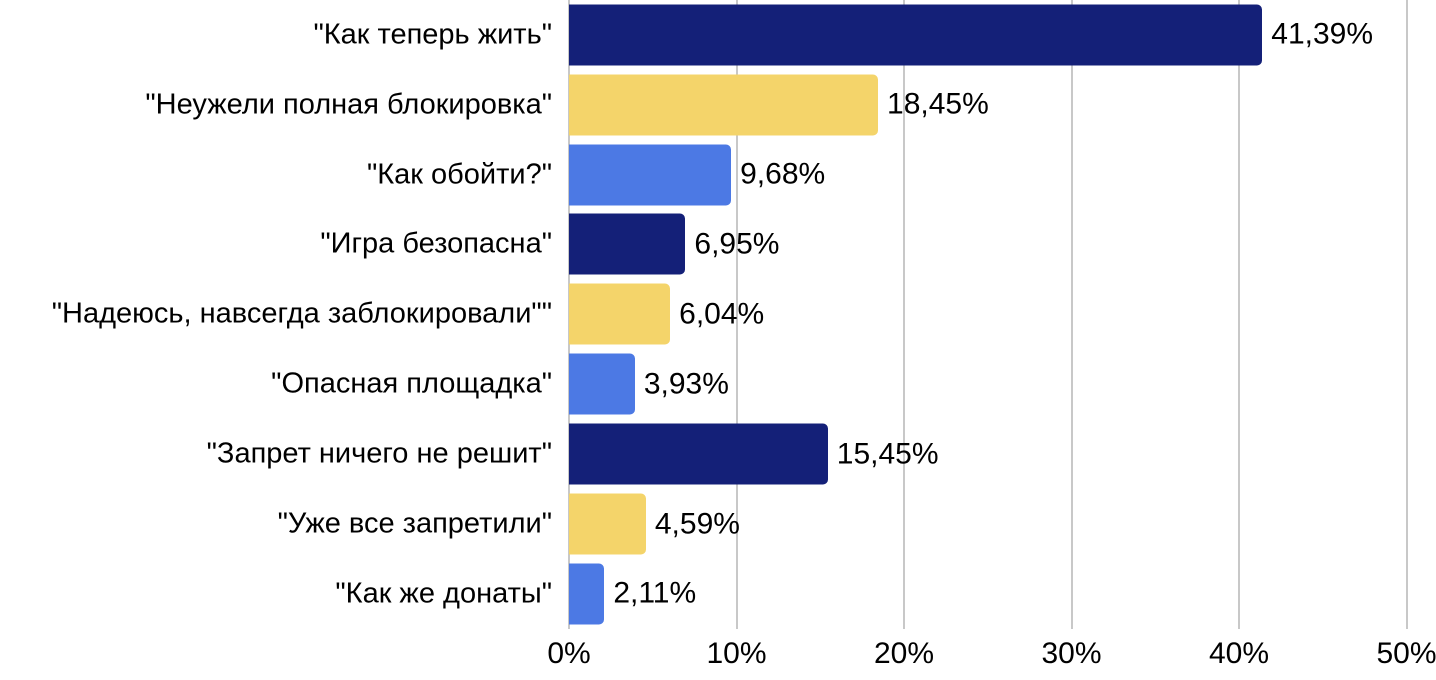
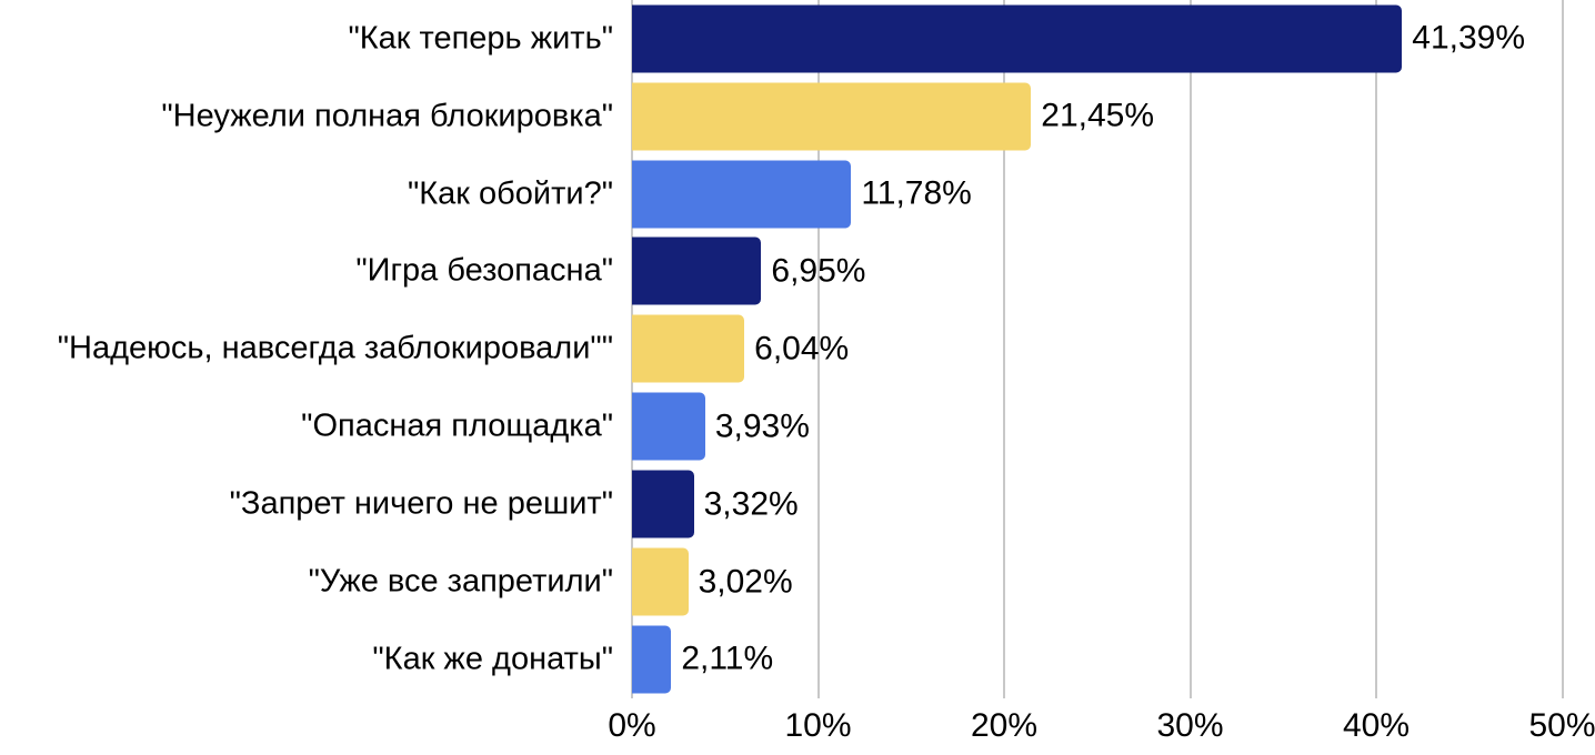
"Неужели полная блокировка": 18,45% -> 21,45%
"Как обойти?": 9,68% -> 11,78%
"Запрет ничего не решит": 15,45% -> 3,32%
"Уже все запретили": 4,59% -> 3,02%
